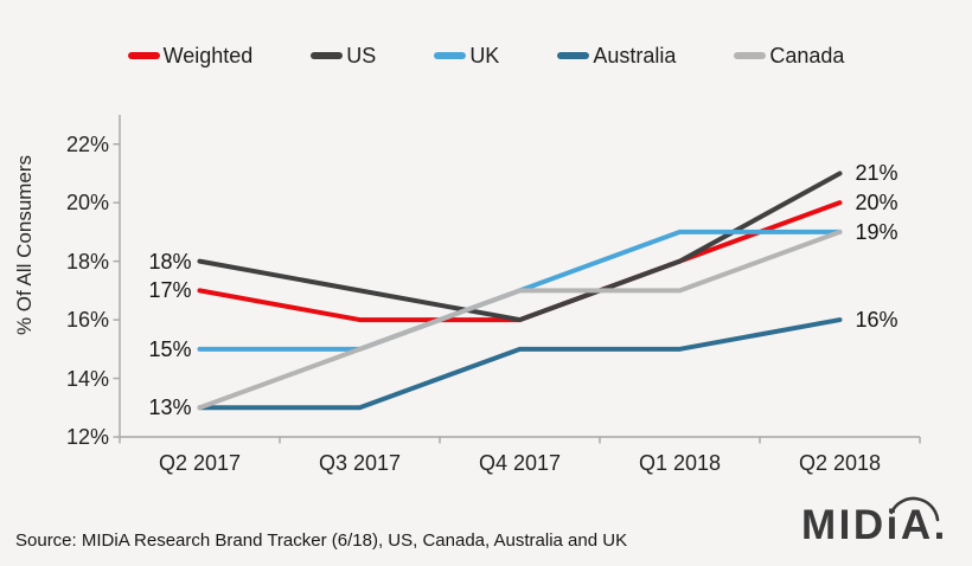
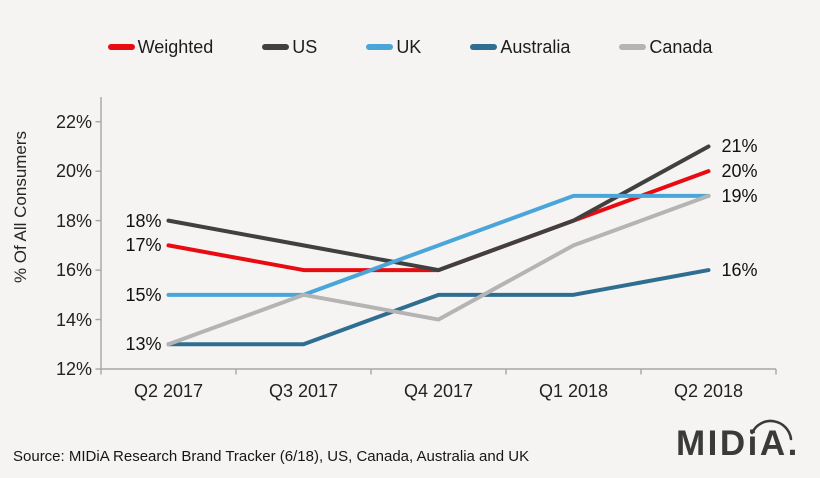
Canada/Q4 2017: 17% -> 14%
